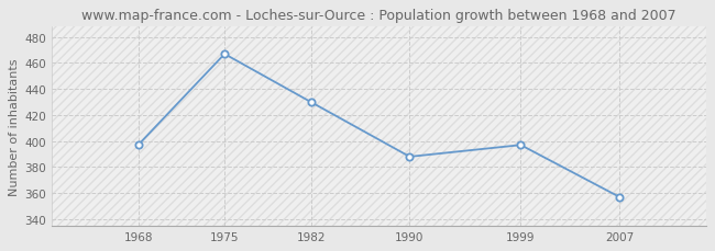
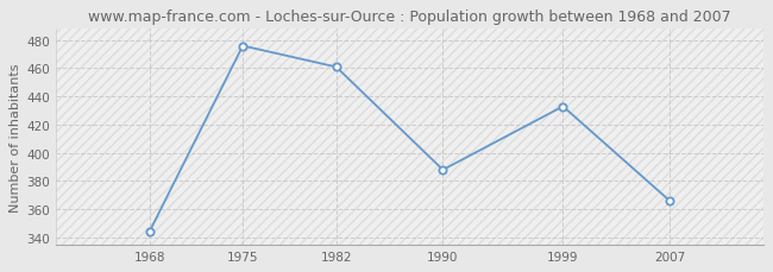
1968: 397 -> 344
1975: 467 -> 476
1982: 430 -> 461
1999: 397 -> 433
2007: 357 -> 366
